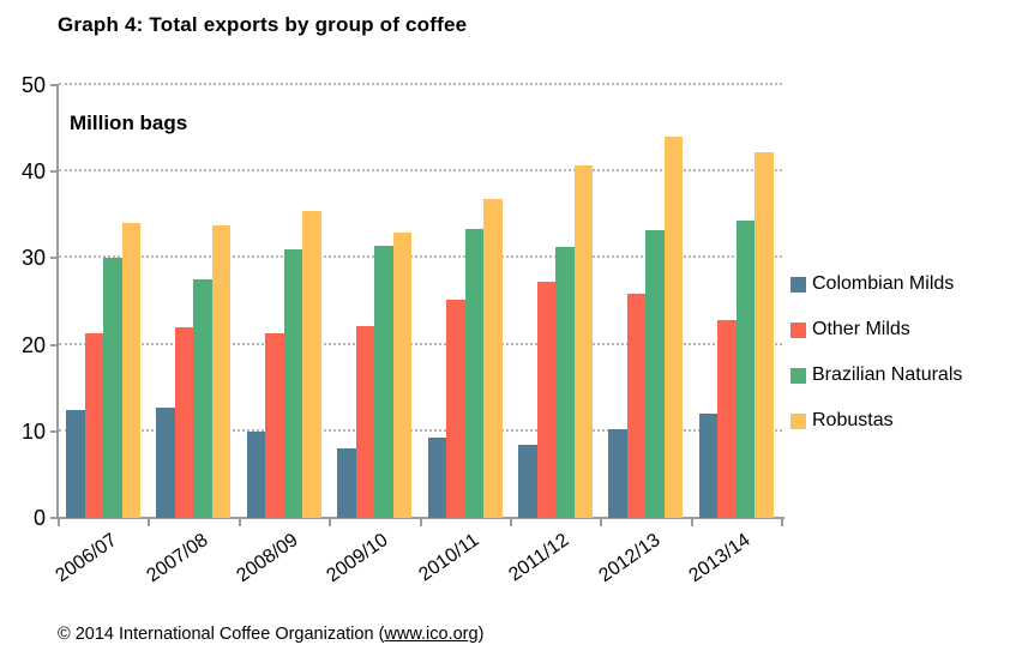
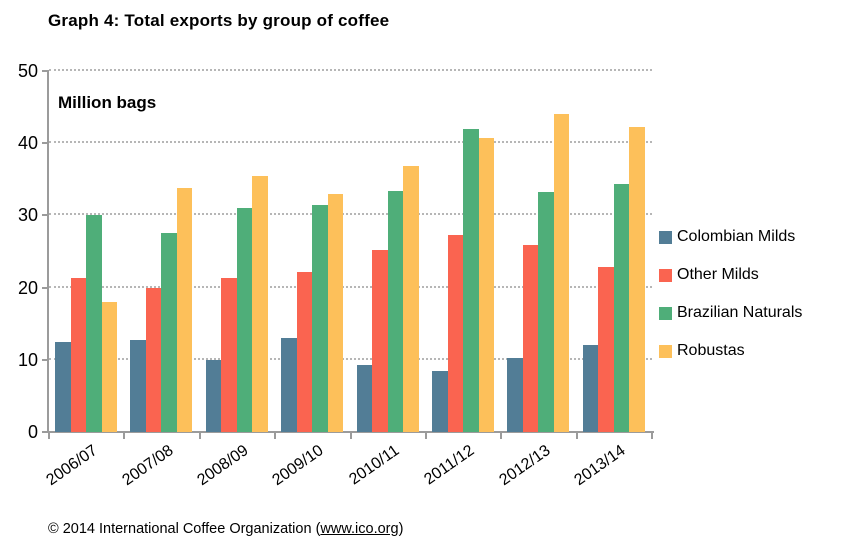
Robustas/2006/07: 34 -> 18
Other Milds/2007/08: 22 -> 20
Colombian Milds/2009/10: 8 -> 13
Brazilian Naturals/2011/12: 31 -> 42
